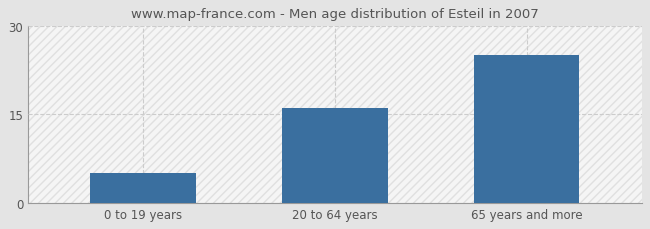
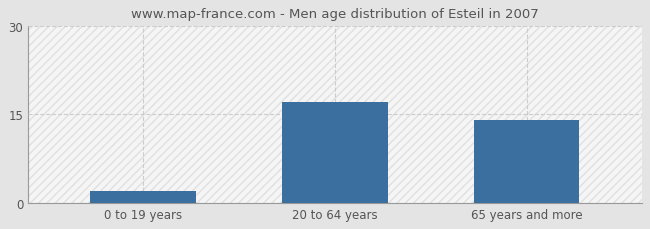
0 to 19 years: 5 -> 2
20 to 64 years: 16 -> 17
65 years and more: 25 -> 14
